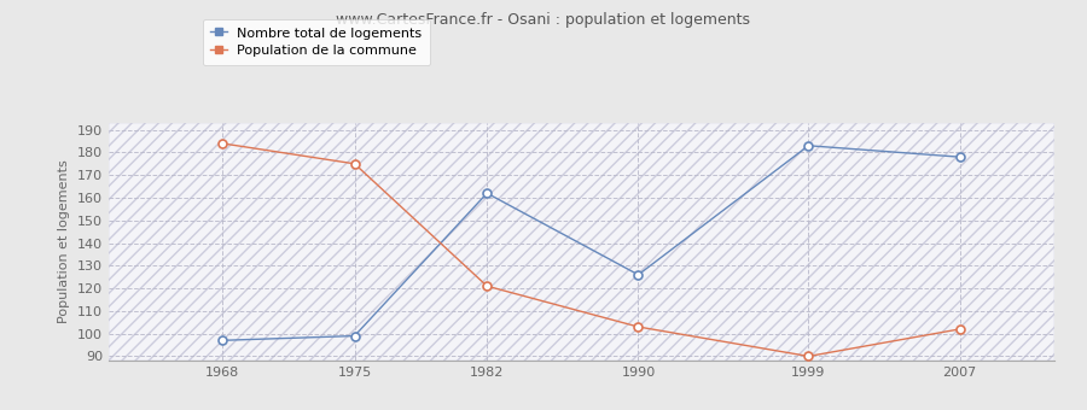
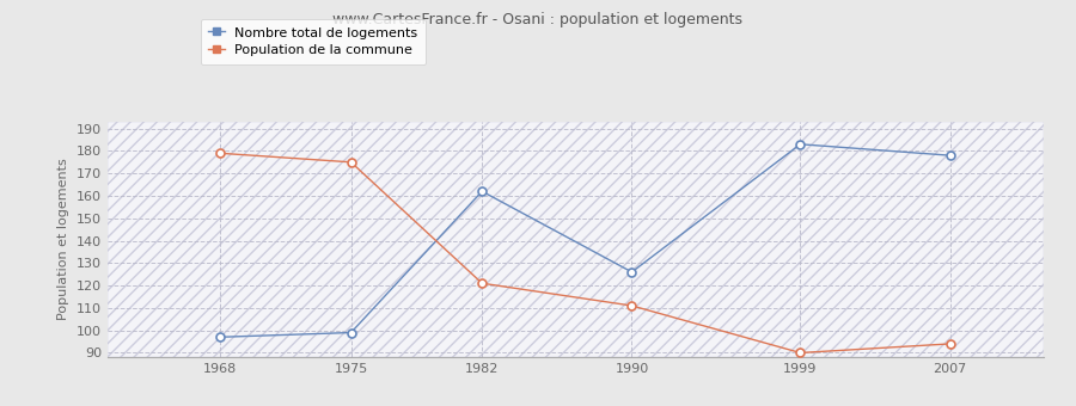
Population de la commune/1968: 184 -> 179
Population de la commune/1990: 103 -> 111
Population de la commune/2007: 102 -> 94
